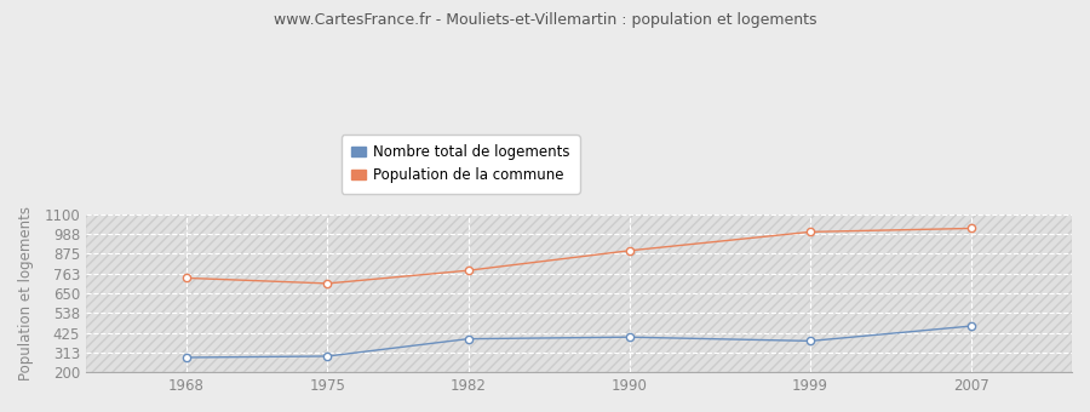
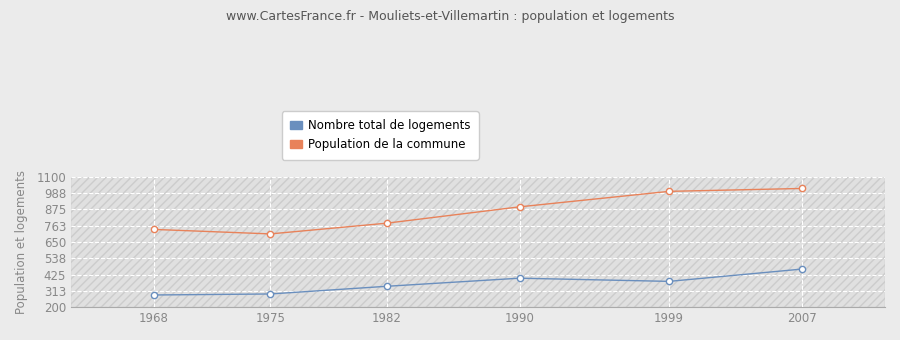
Nombre total de logements/1982: 390 -> 340
